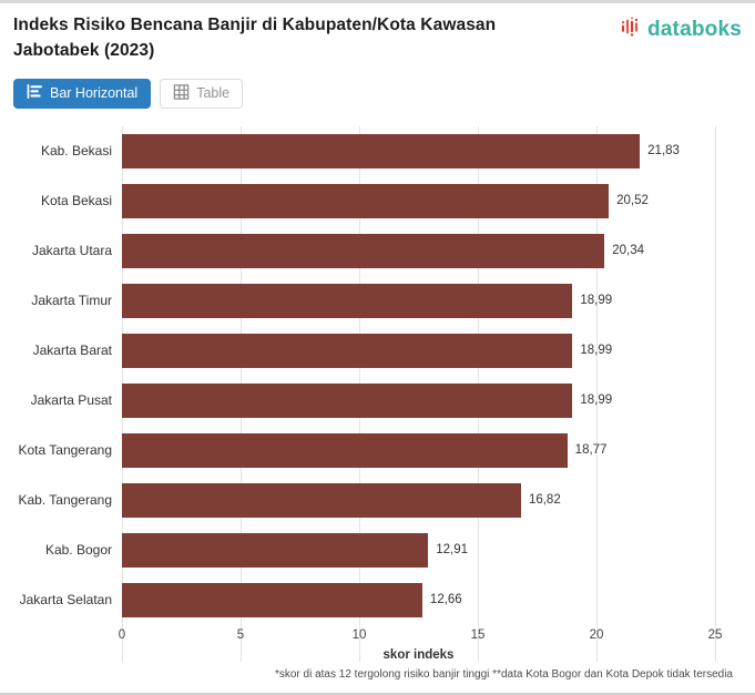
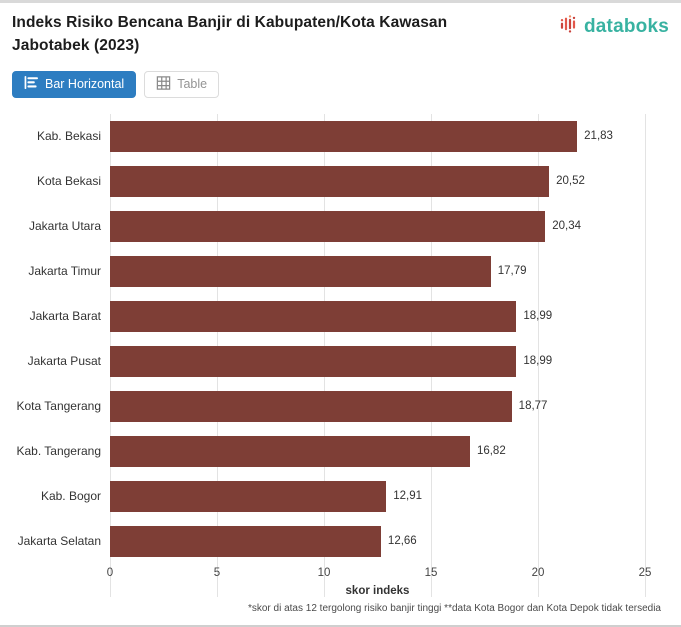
Jakarta Timur: 18,99 -> 17,79
